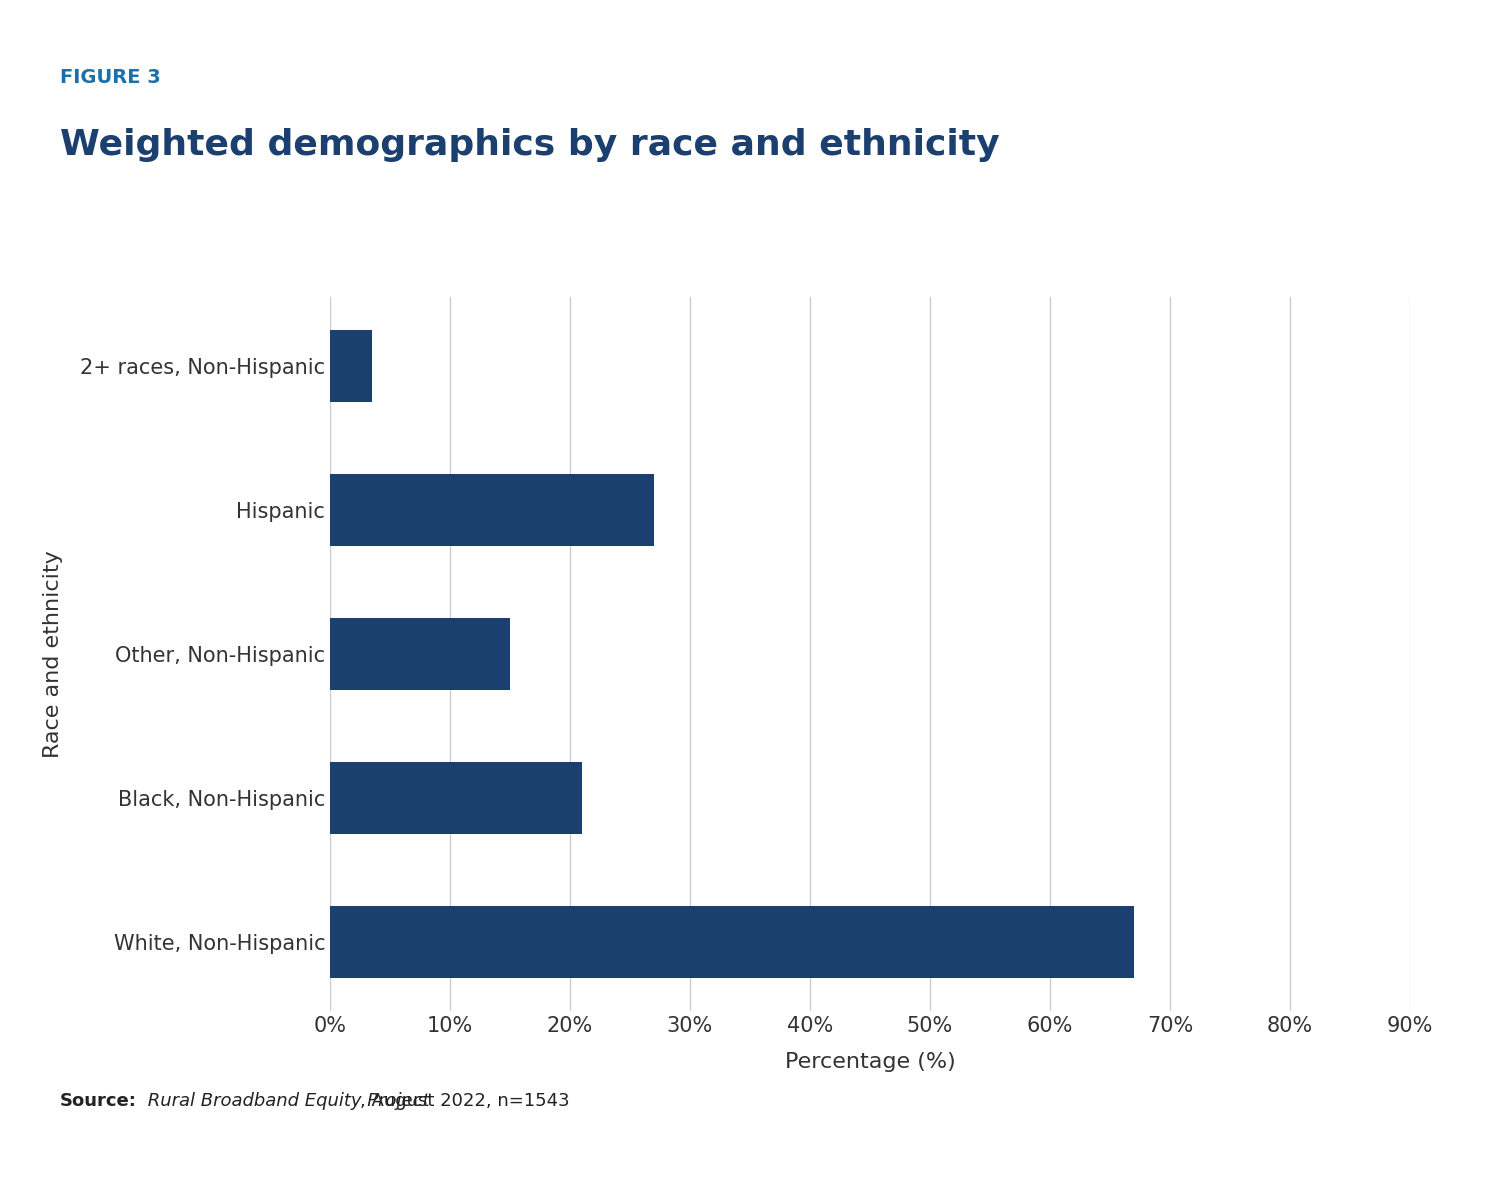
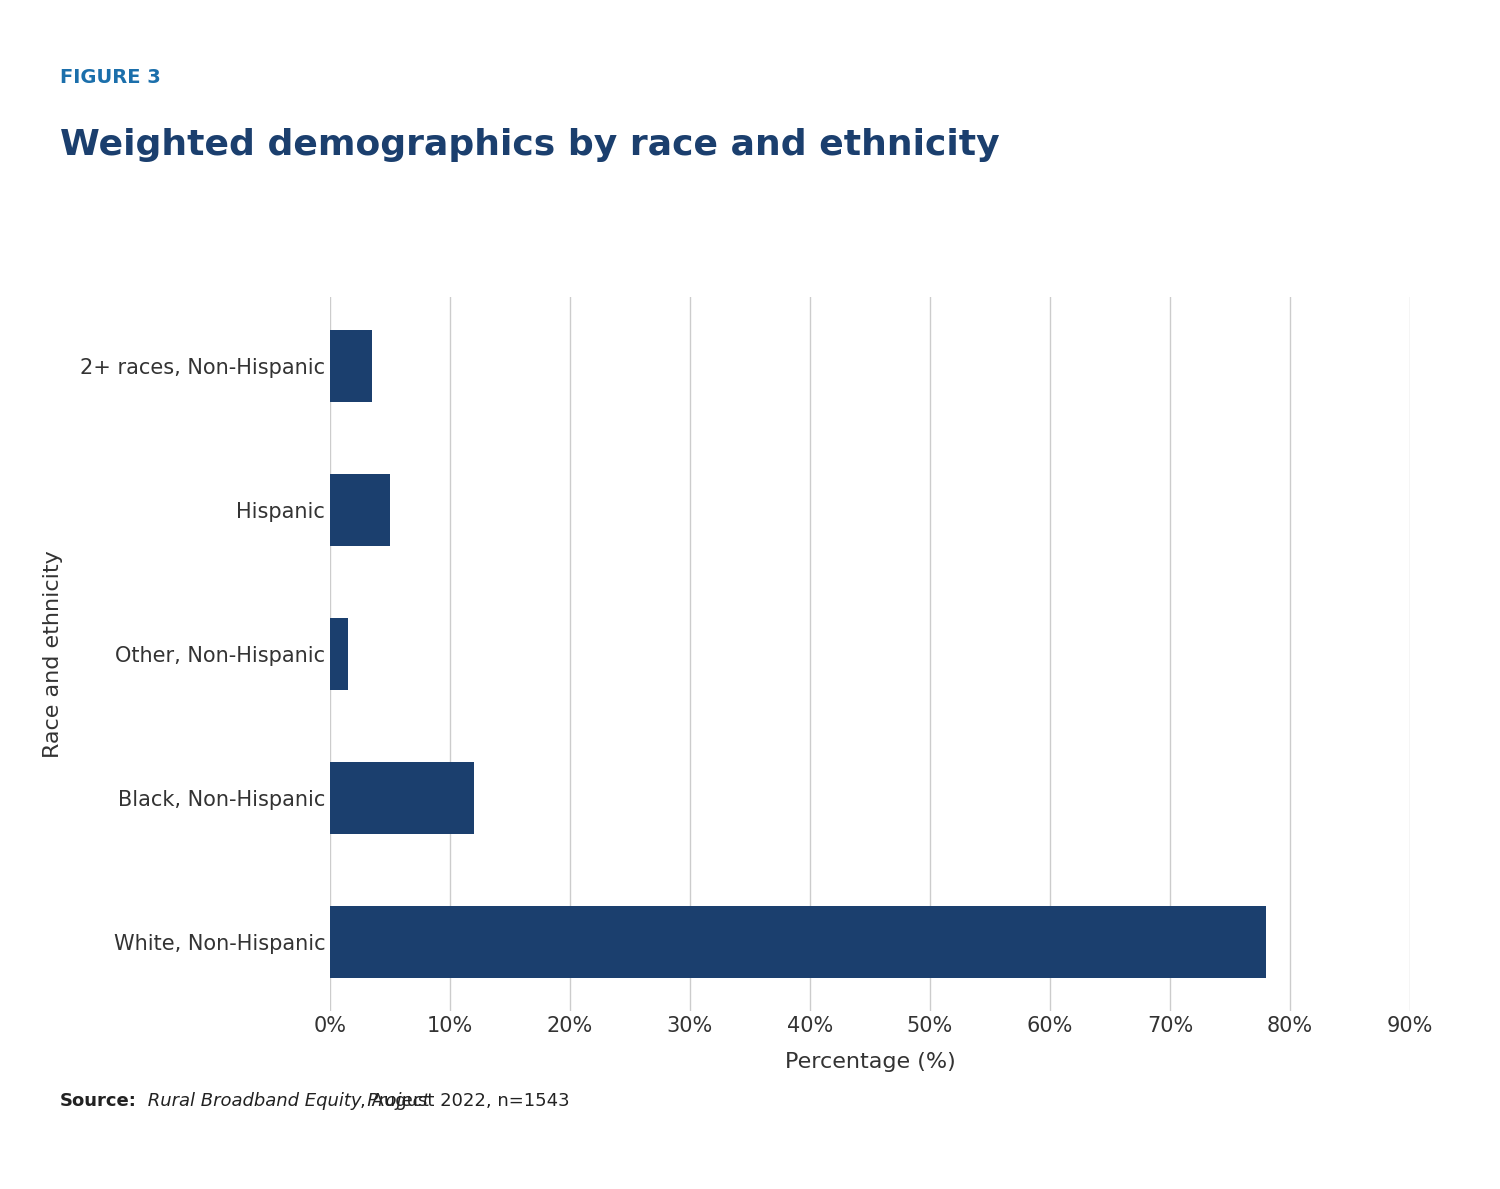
Hispanic: 27.0% -> 5.0%
Other, Non-Hispanic: 15.0% -> 1.5%
Black, Non-Hispanic: 21.0% -> 12.0%
White, Non-Hispanic: 67.0% -> 78.0%
